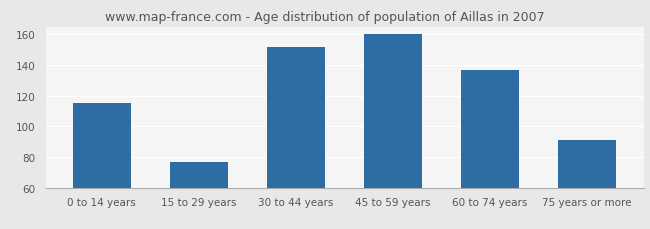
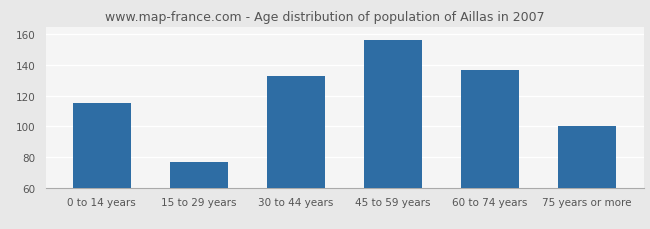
30 to 44 years: 152 -> 133
45 to 59 years: 160 -> 156
75 years or more: 91 -> 100
